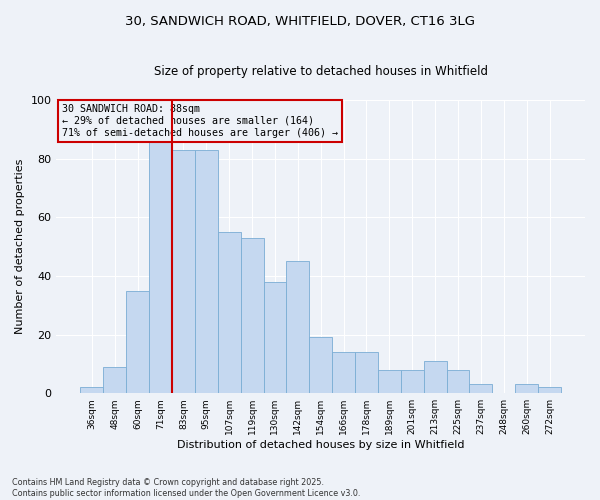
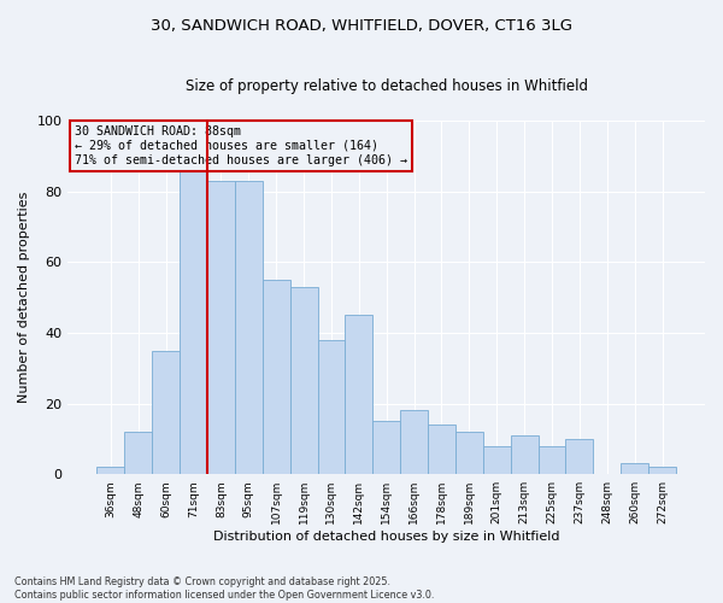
48sqm: 9 -> 12
154sqm: 19 -> 15
166sqm: 14 -> 18
189sqm: 8 -> 12
237sqm: 3 -> 10
